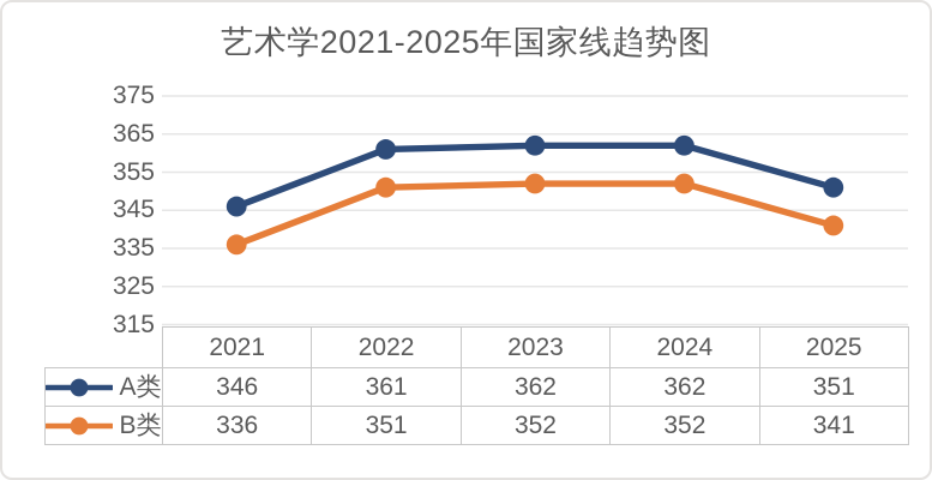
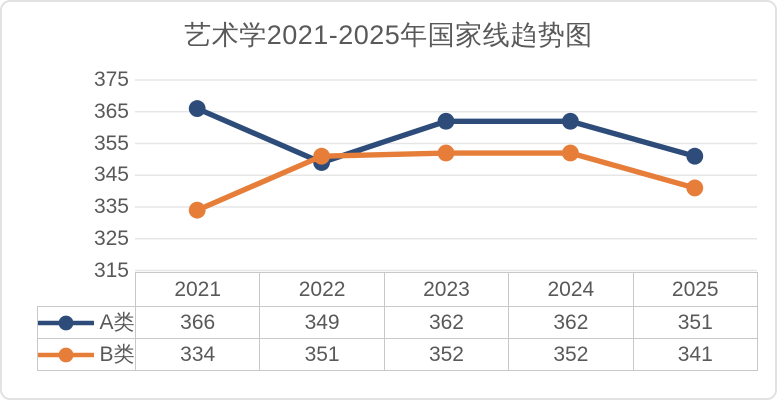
A类/2021: 346 -> 366
B类/2021: 336 -> 334
A类/2022: 361 -> 349
